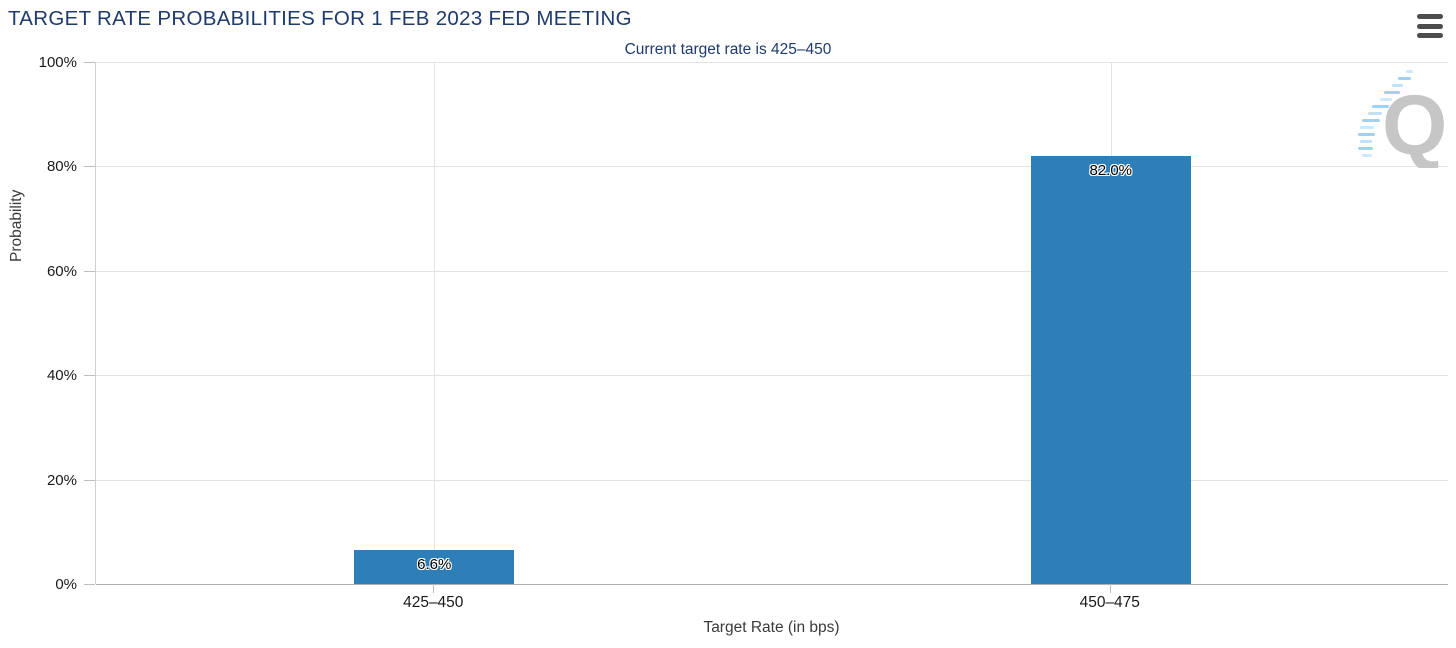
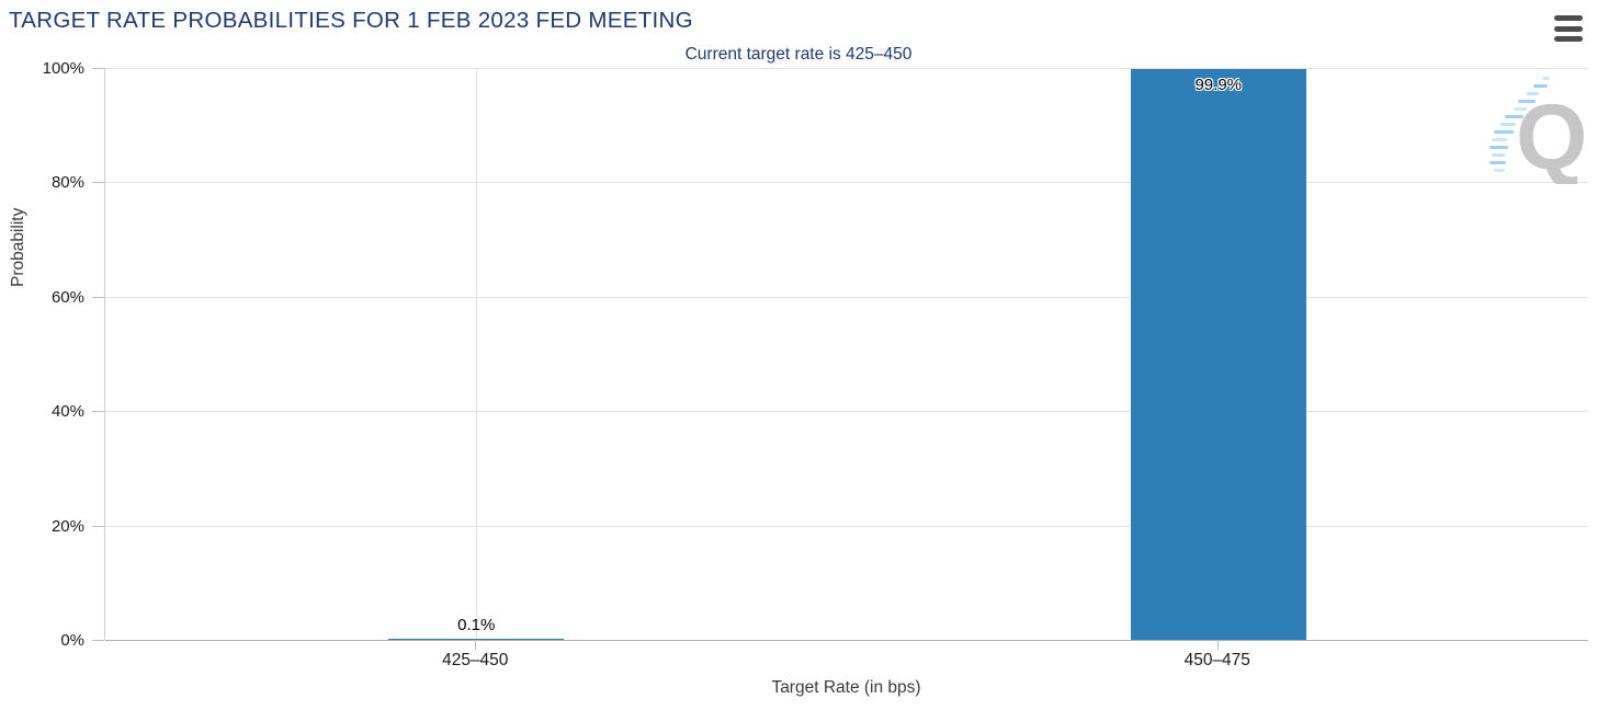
425–450: 6.6% -> 0.1%
450–475: 82.0% -> 99.9%
